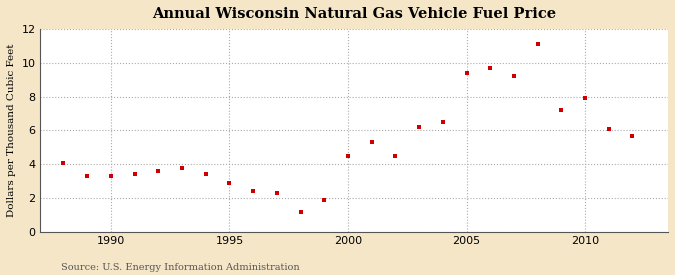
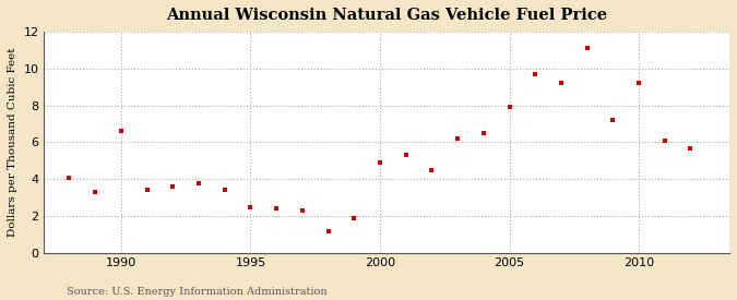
1990: 3.3 -> 6.6
1995: 2.9 -> 2.5
2000: 4.5 -> 4.9
2005: 9.4 -> 7.9
2010: 7.9 -> 9.2
